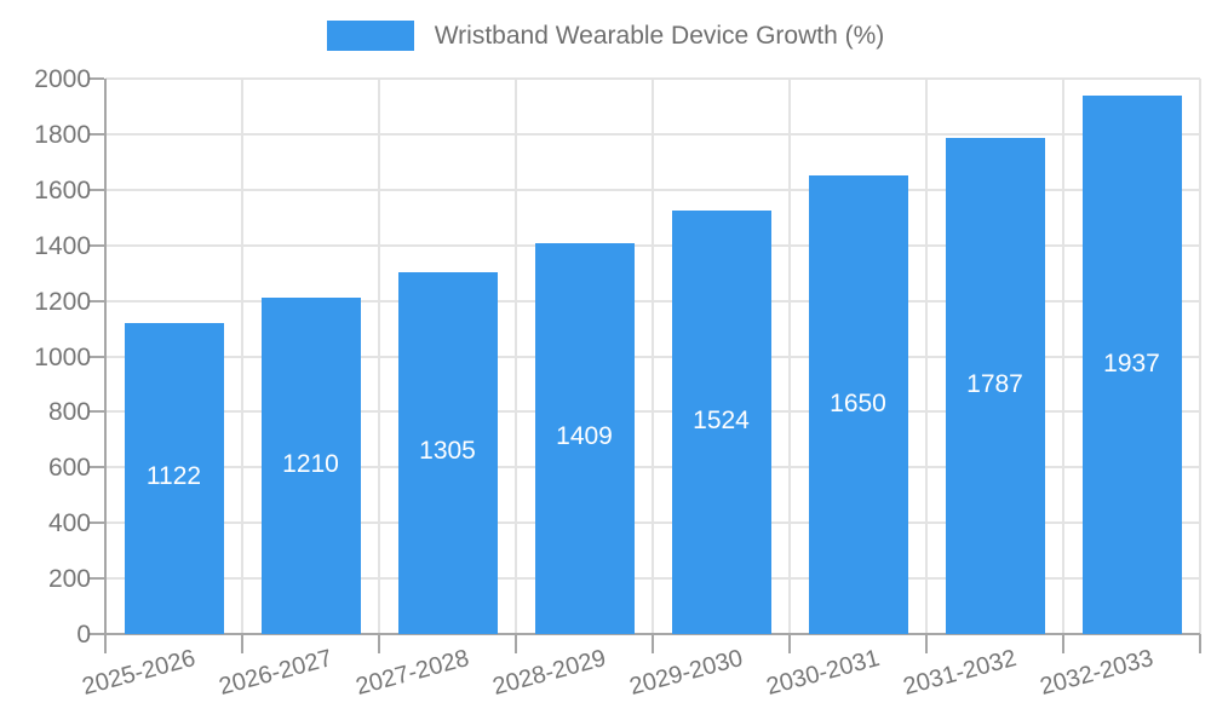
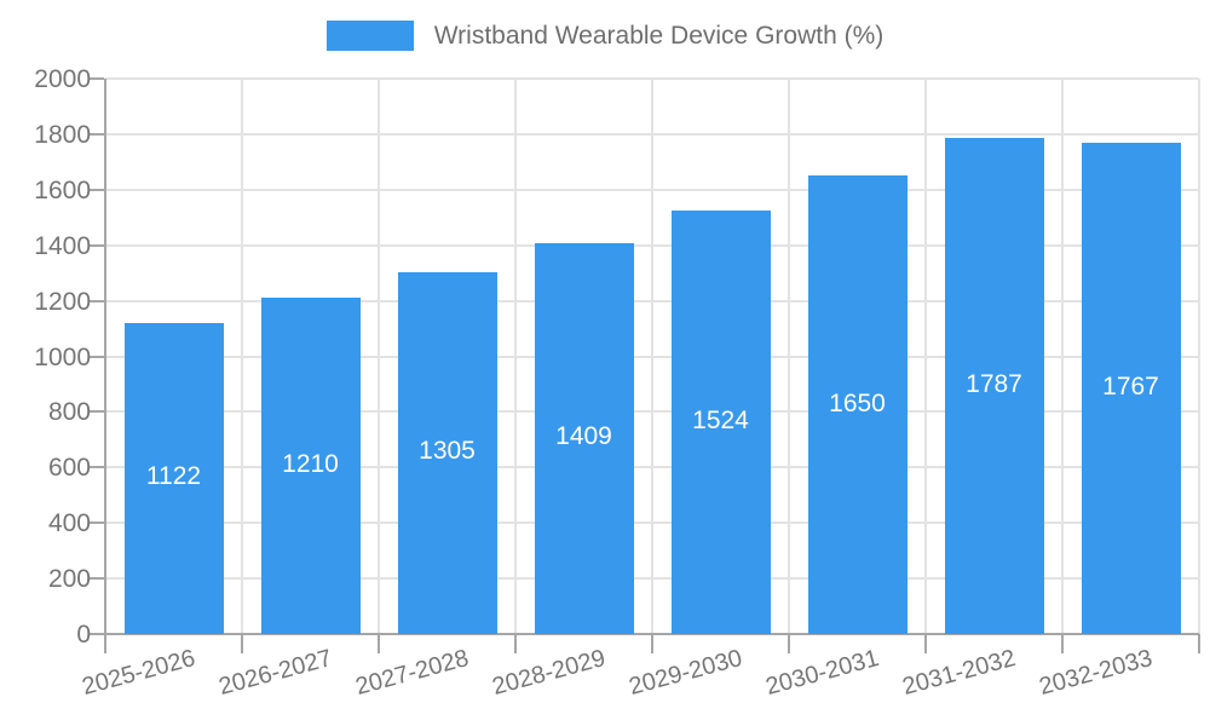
2032-2033: 1937 -> 1767
